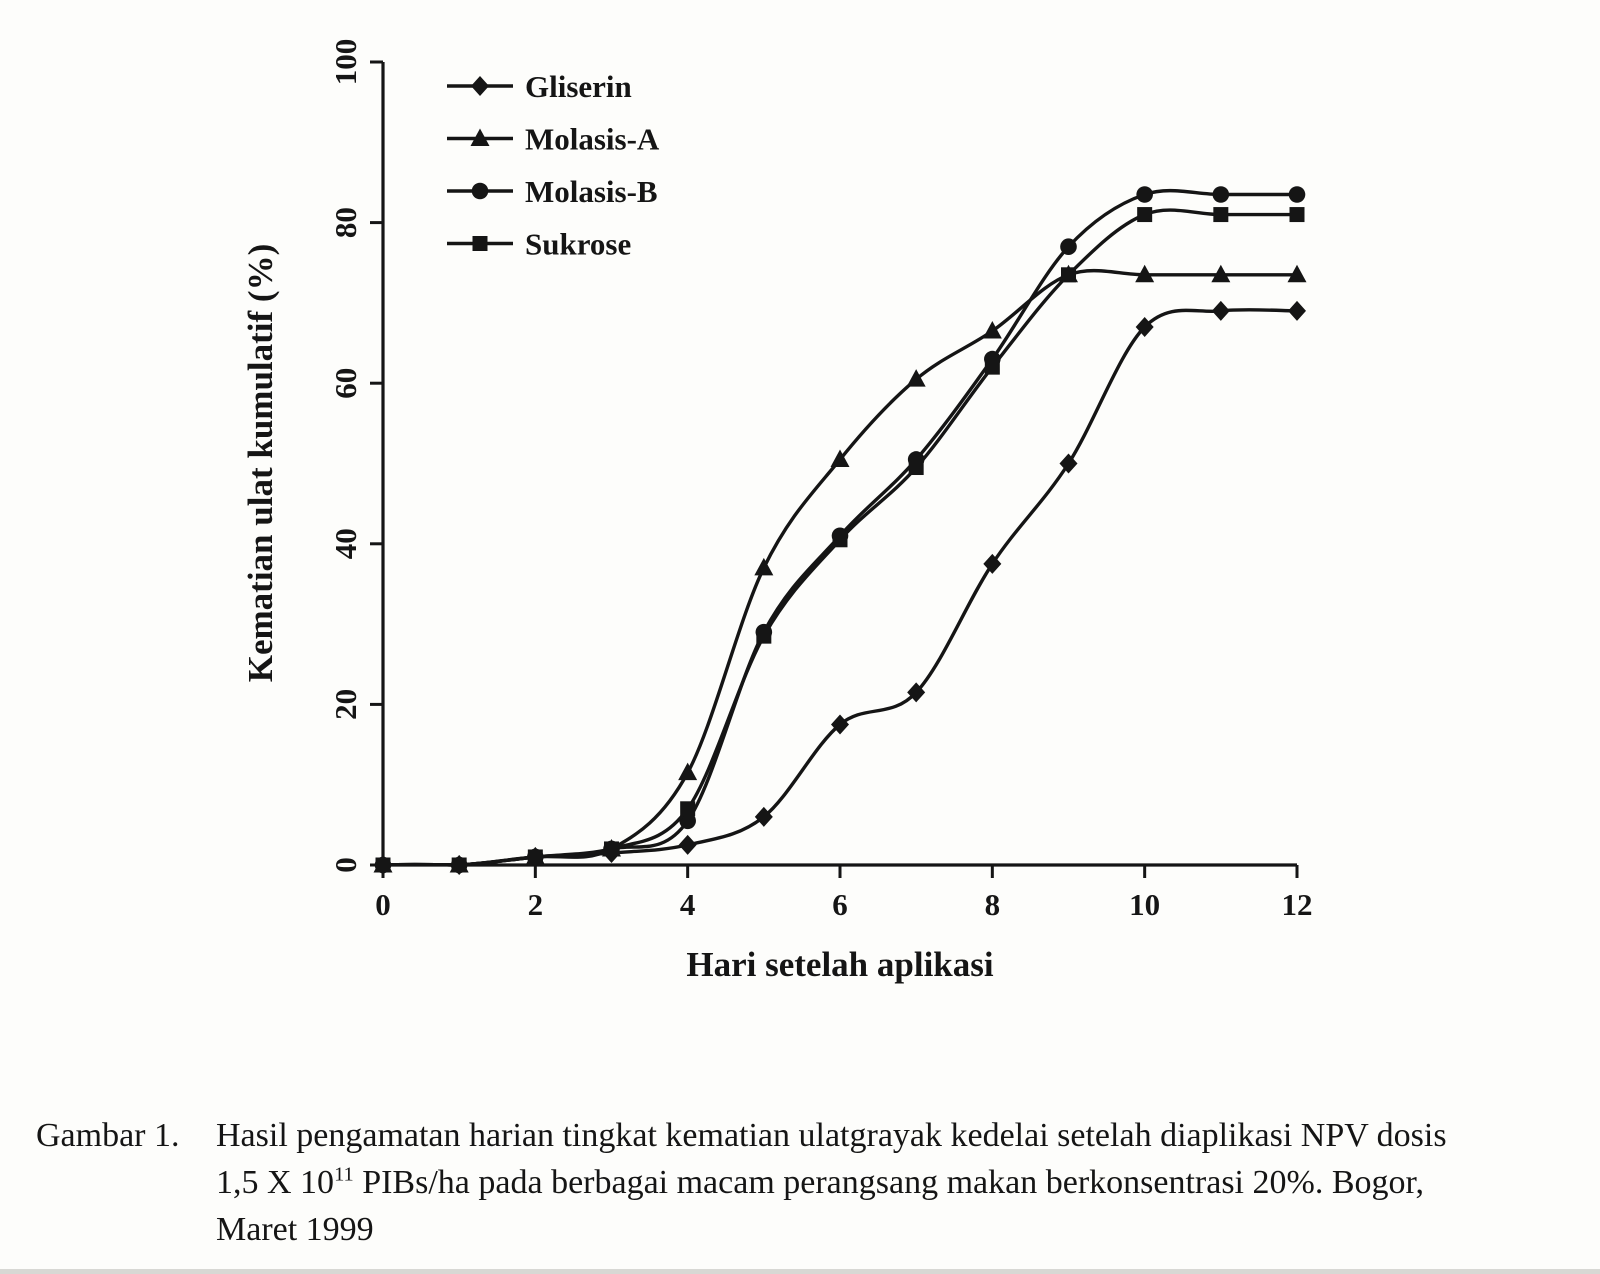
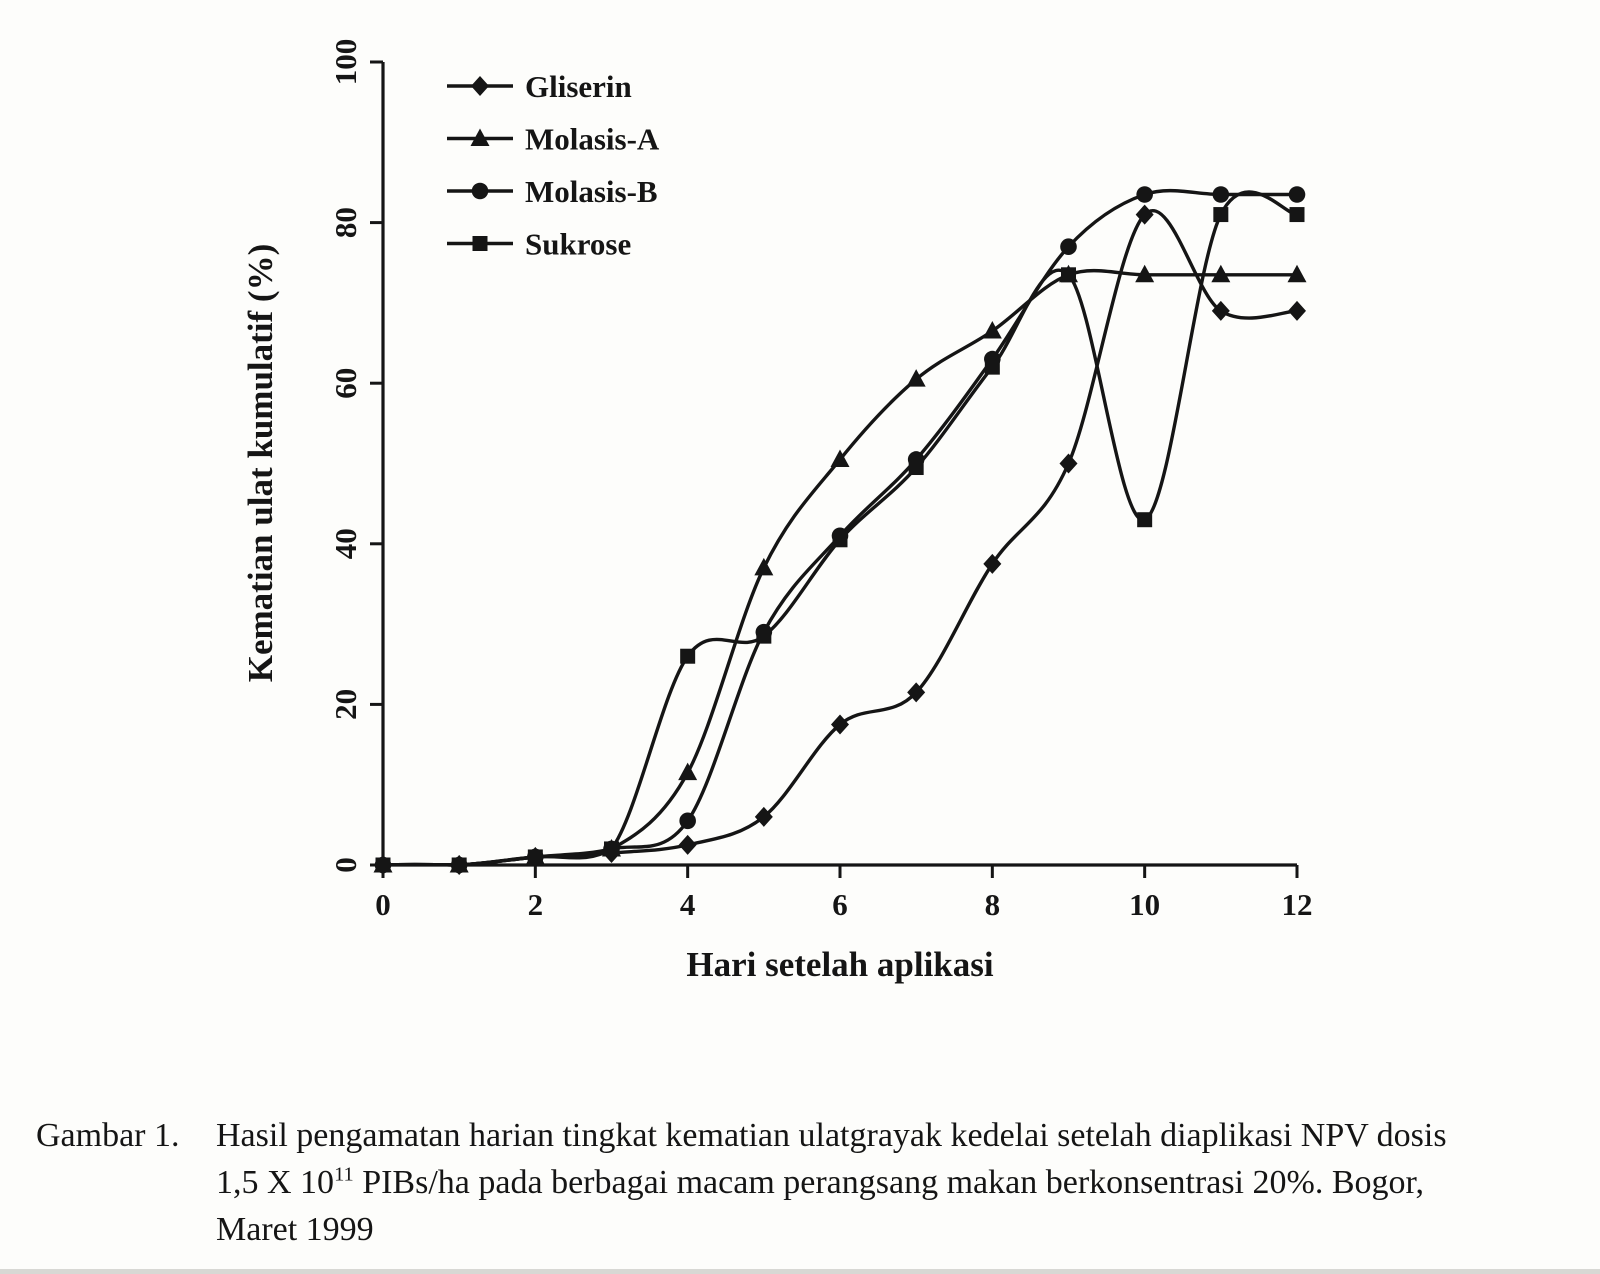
Sukrose/4: 7 -> 26
Gliserin/10: 67 -> 81
Sukrose/10: 81 -> 43
